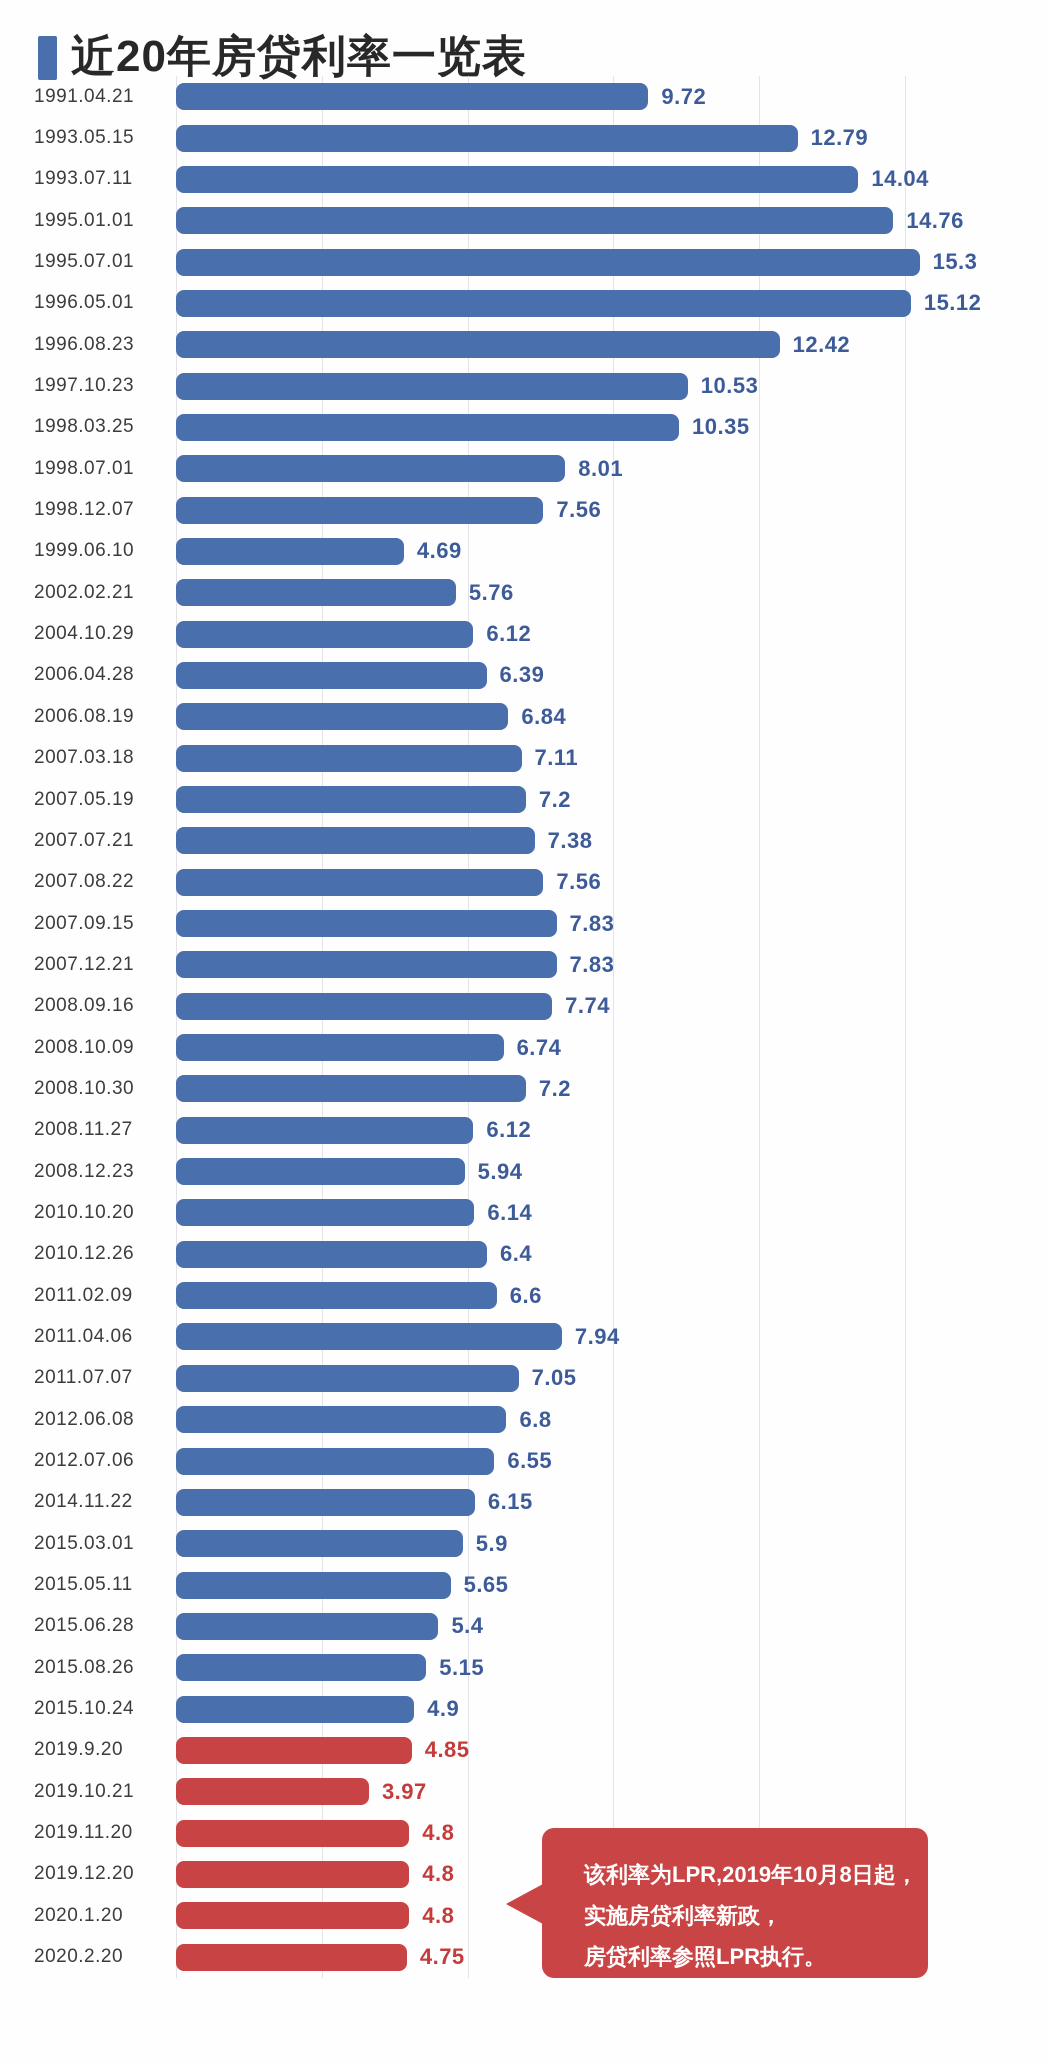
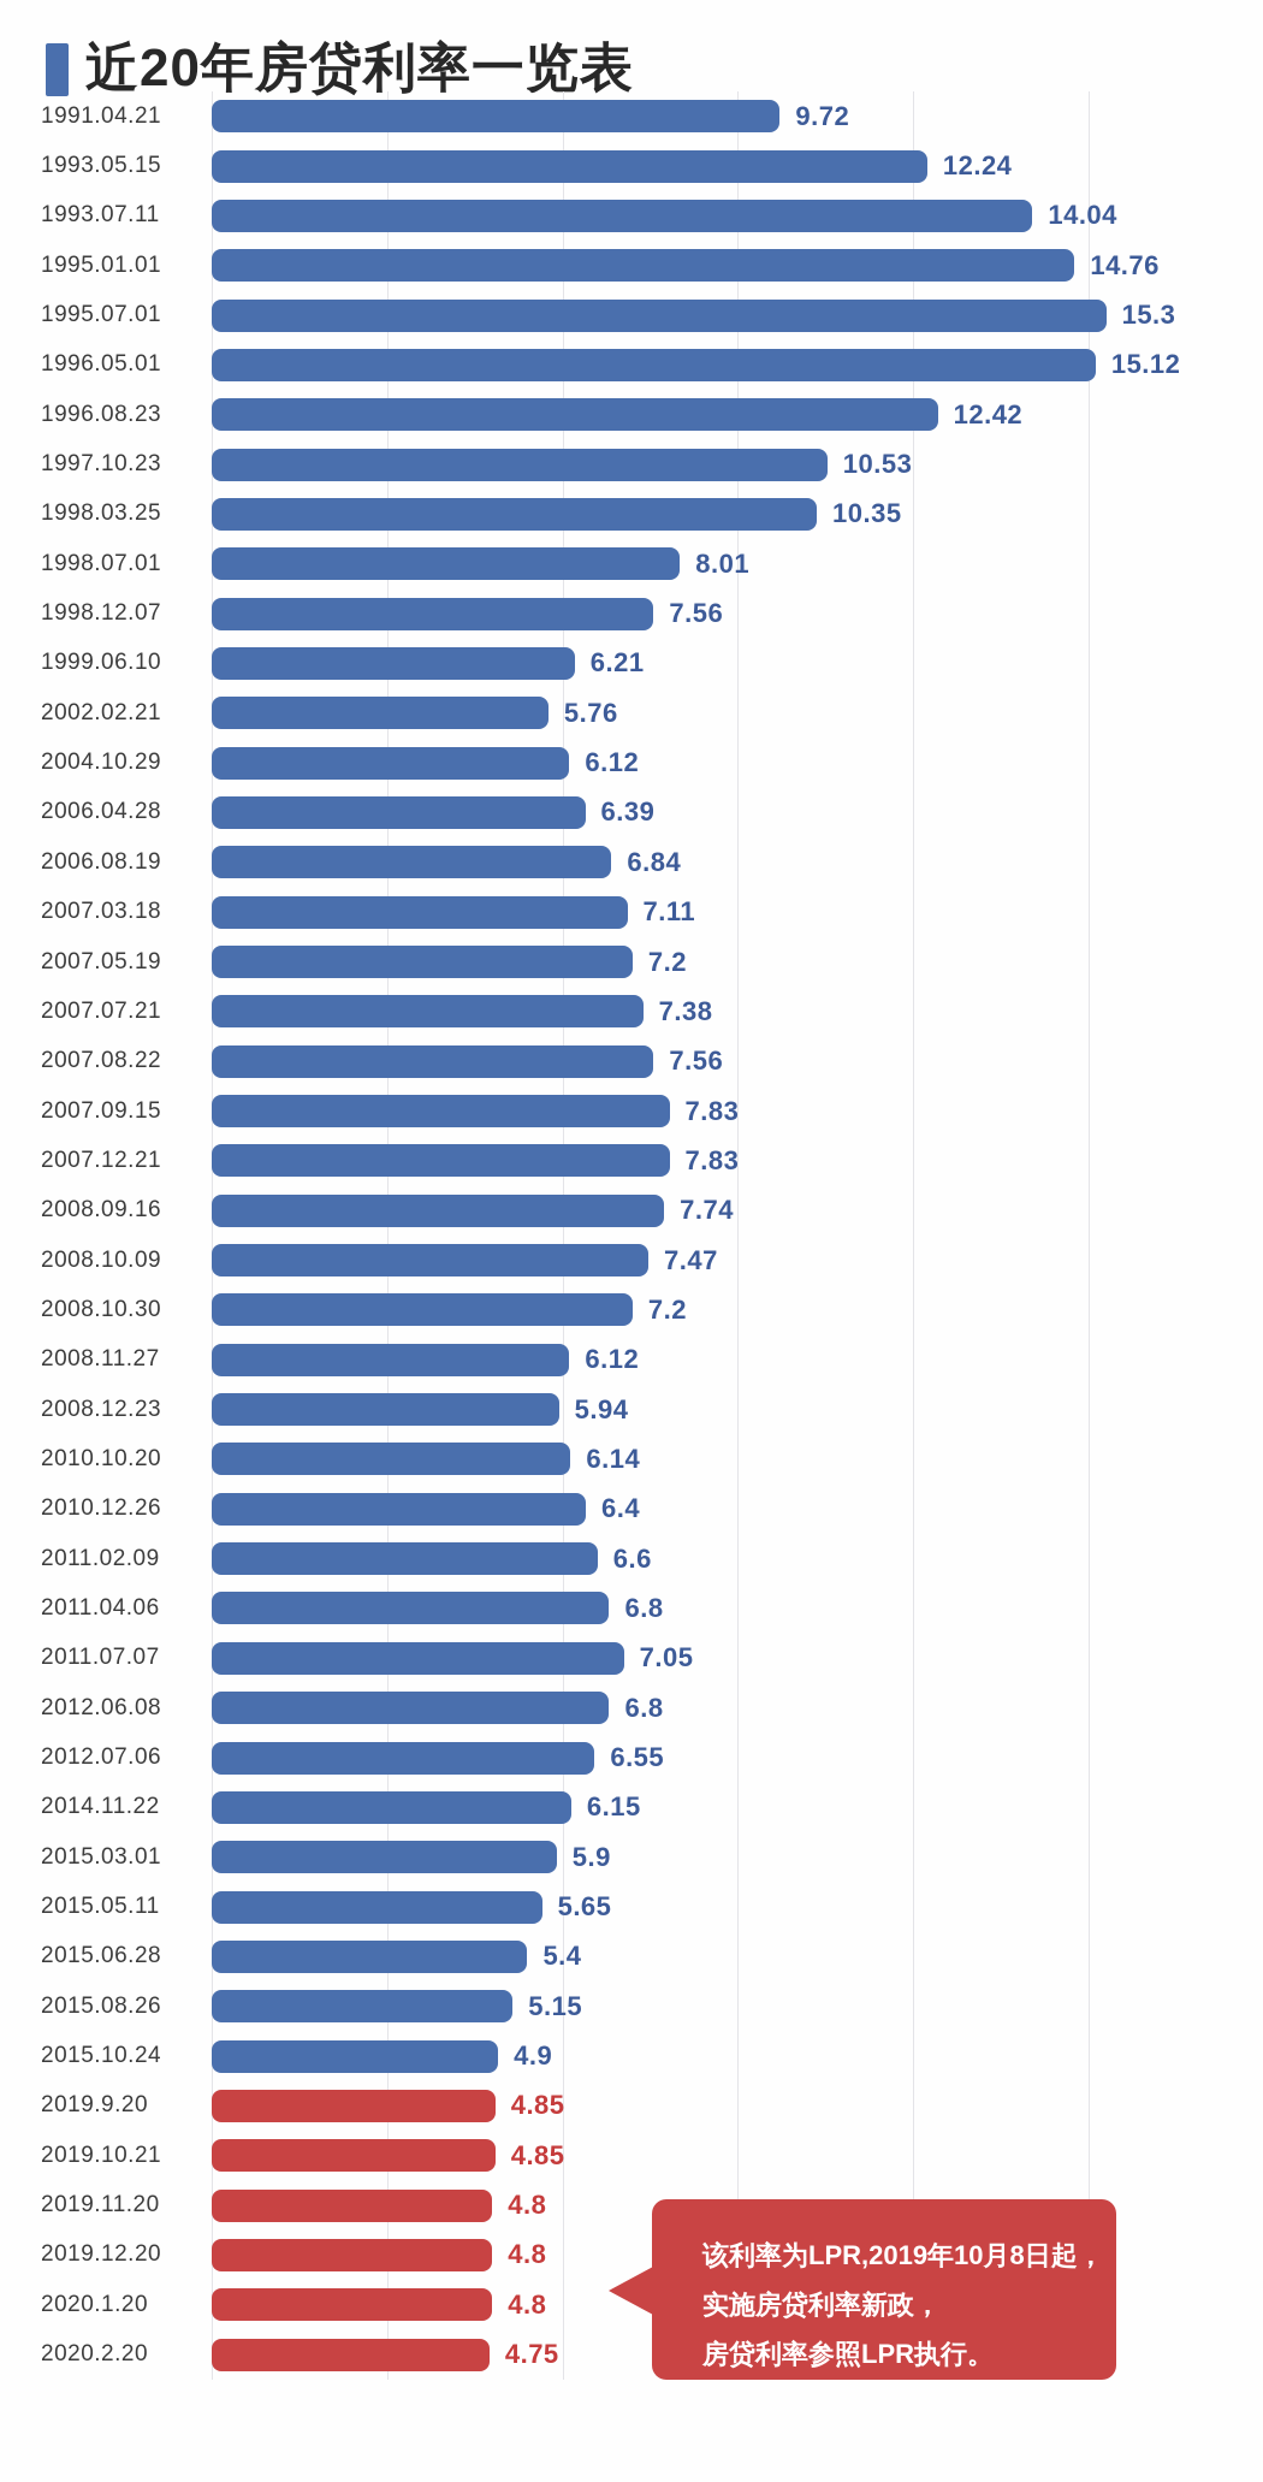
1993.05.15: 12.79 -> 12.24
1999.06.10: 4.69 -> 6.21
2008.10.09: 6.74 -> 7.47
2011.04.06: 7.94 -> 6.8
2019.10.21: 3.97 -> 4.85
